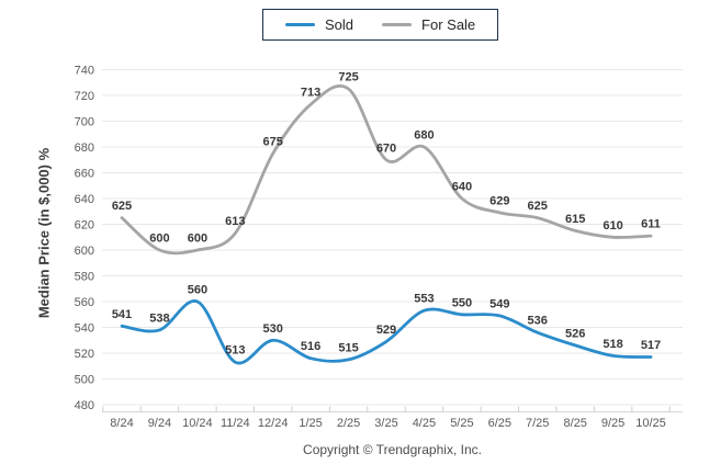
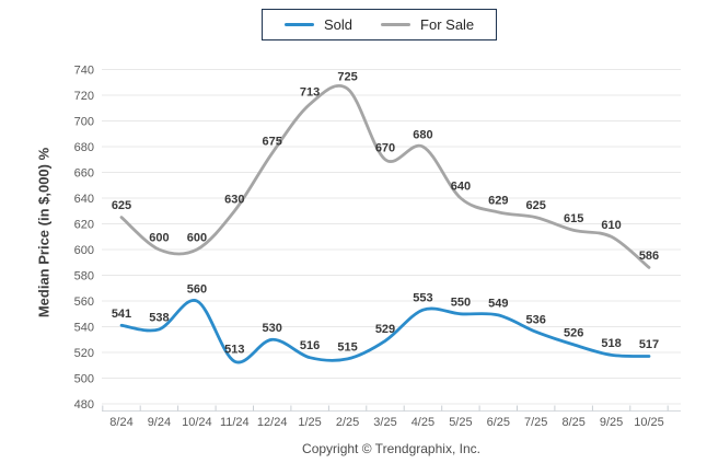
For Sale/11/24: 613 -> 630
For Sale/10/25: 611 -> 586
